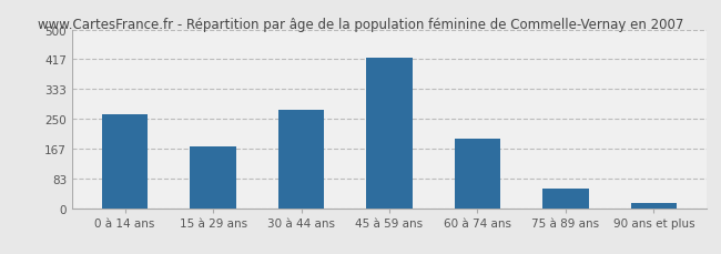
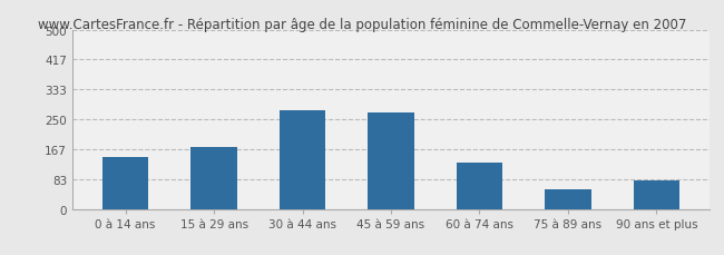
0 à 14 ans: 262 -> 145
45 à 59 ans: 420 -> 270
60 à 74 ans: 193 -> 130
90 ans et plus: 13 -> 80
